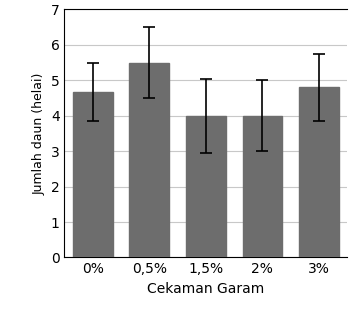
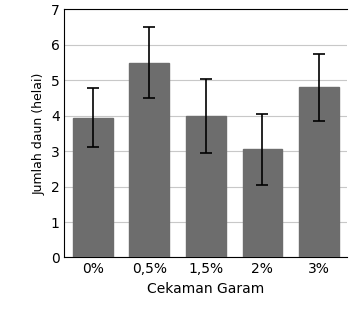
0%: 4.67 -> 3.95
2%: 4.00 -> 3.05
